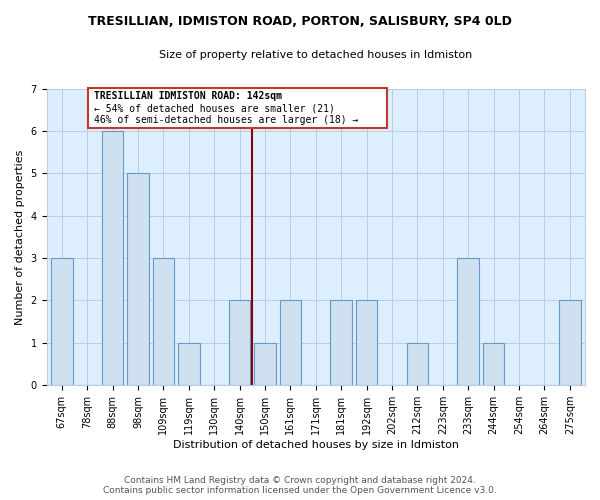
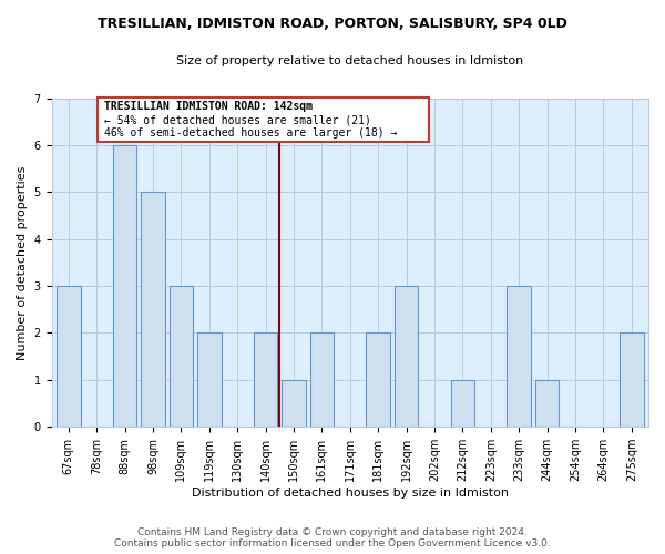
119sqm: 1 -> 2
192sqm: 2 -> 3
